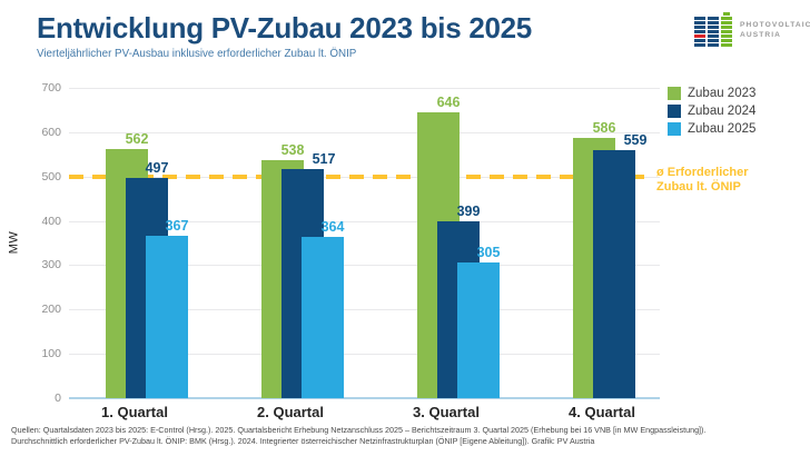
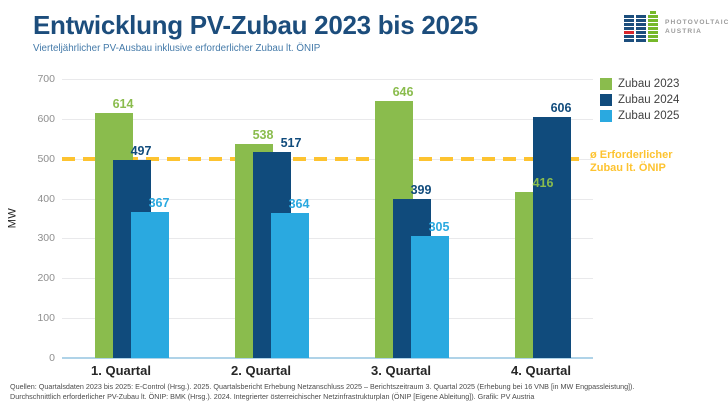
Zubau 2023/1. Quartal: 562 -> 614
Zubau 2023/4. Quartal: 586 -> 416
Zubau 2024/4. Quartal: 559 -> 606
